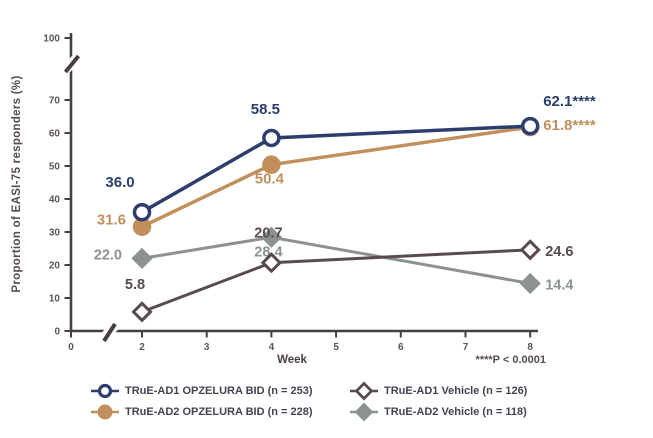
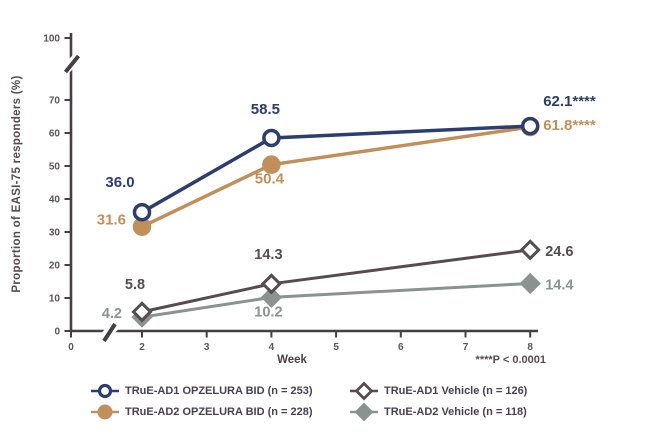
TRuE-AD2 Vehicle (n = 118)/2: 22.0 -> 4.2
TRuE-AD1 Vehicle (n = 126)/4: 20.7 -> 14.3
TRuE-AD2 Vehicle (n = 118)/4: 28.4 -> 10.2
